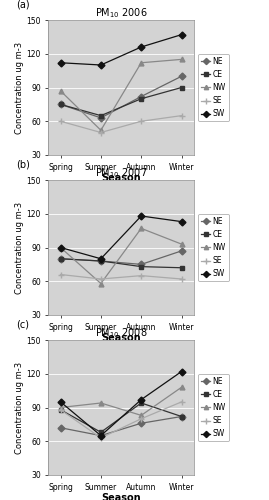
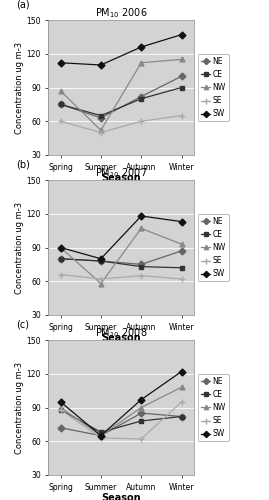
NW/Summer: 94 -> 65
NE/Autumn: 76 -> 85
CE/Autumn: 94 -> 78
NW/Autumn: 83 -> 90
SE/Autumn: 80 -> 62
